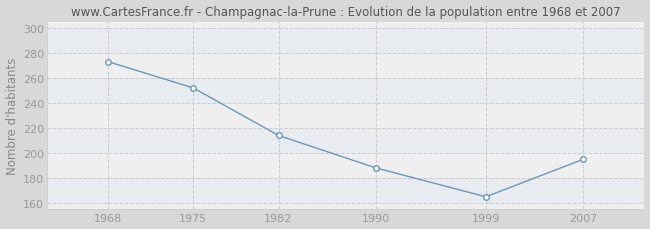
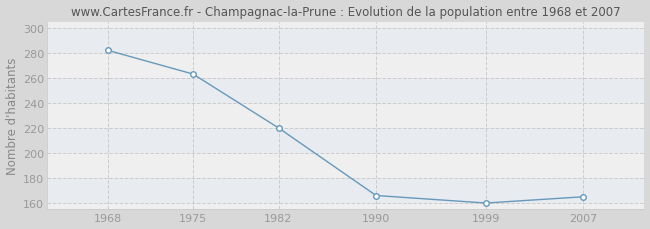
1968: 273 -> 282
1975: 252 -> 263
1982: 214 -> 220
1990: 188 -> 166
1999: 165 -> 160
2007: 195 -> 165
